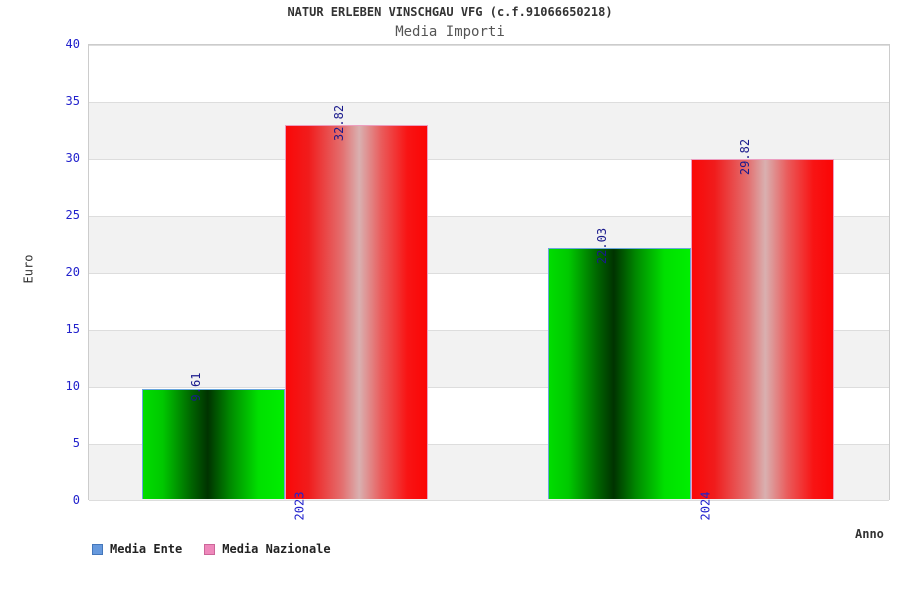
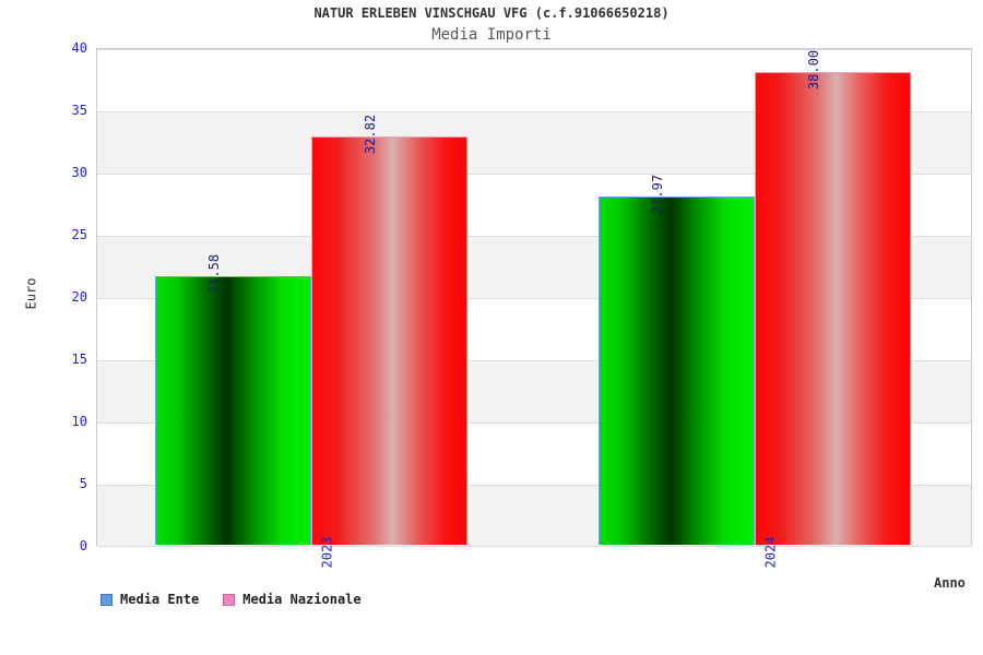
Media Ente/2023: 9.61 -> 21.58
Media Ente/2024: 22.03 -> 27.97
Media Nazionale/2024: 29.82 -> 38.00
